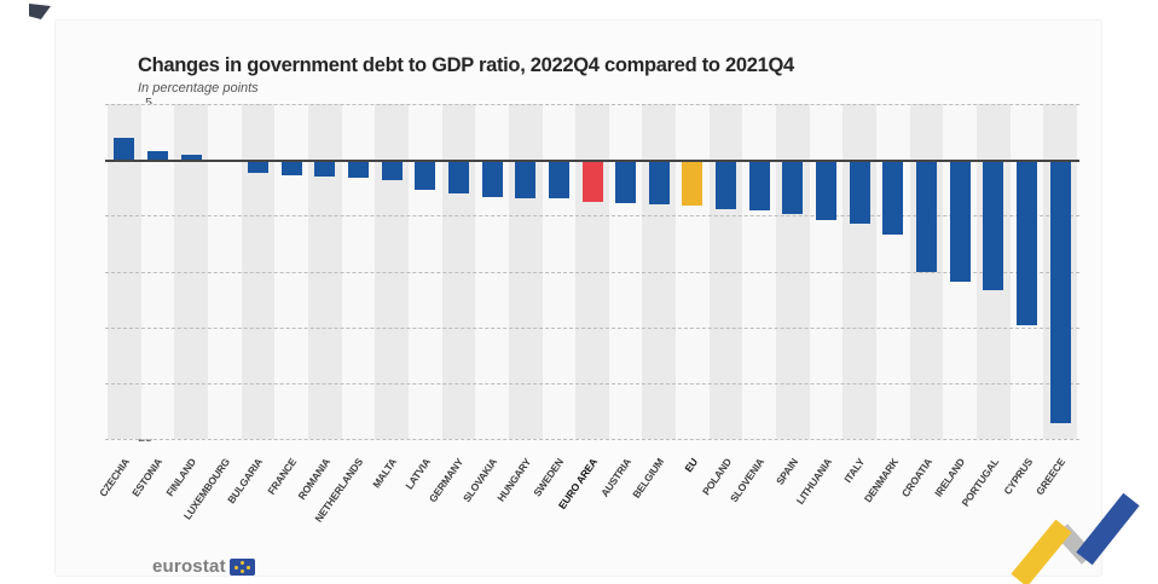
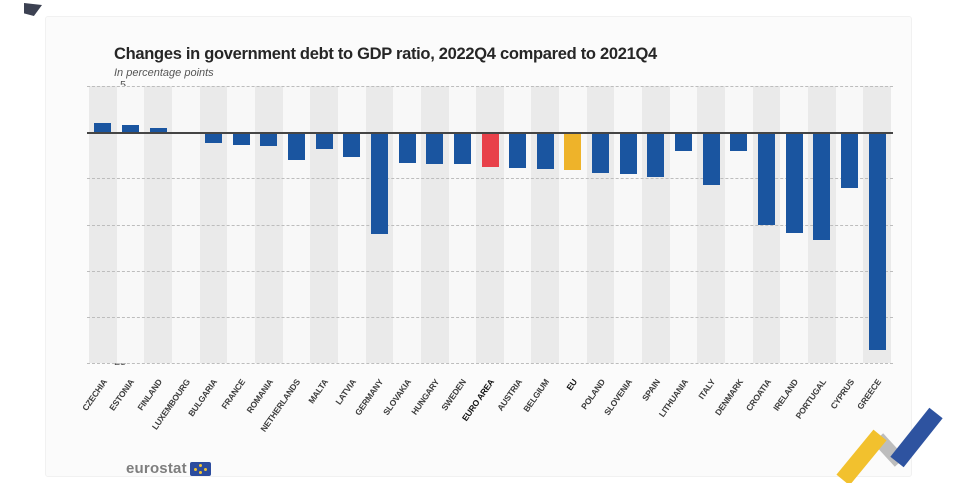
CZECHIA: 2 -> 1
NETHERLANDS: -2 -> -3
GERMANY: -3 -> -11
LITHUANIA: -5 -> -2
DENMARK: -7 -> -2
CYPRUS: -15 -> -6
